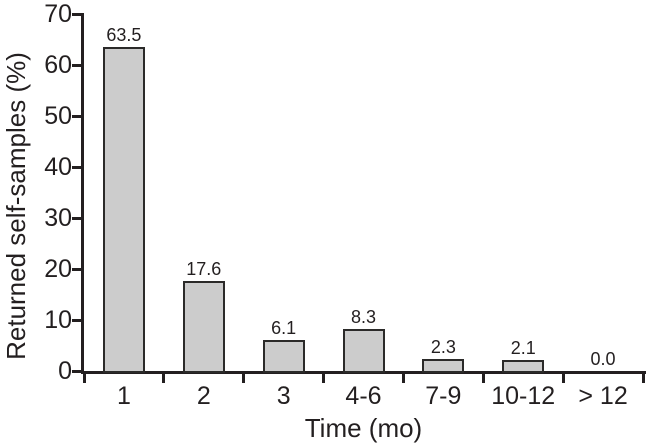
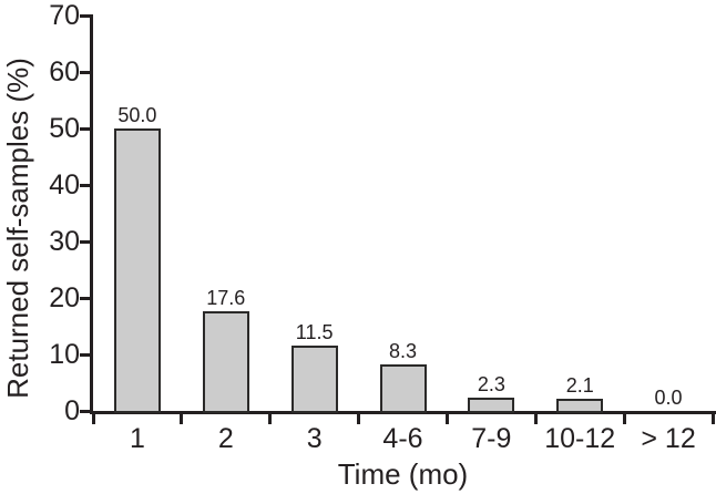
1: 63.5 -> 50.0
3: 6.1 -> 11.5
